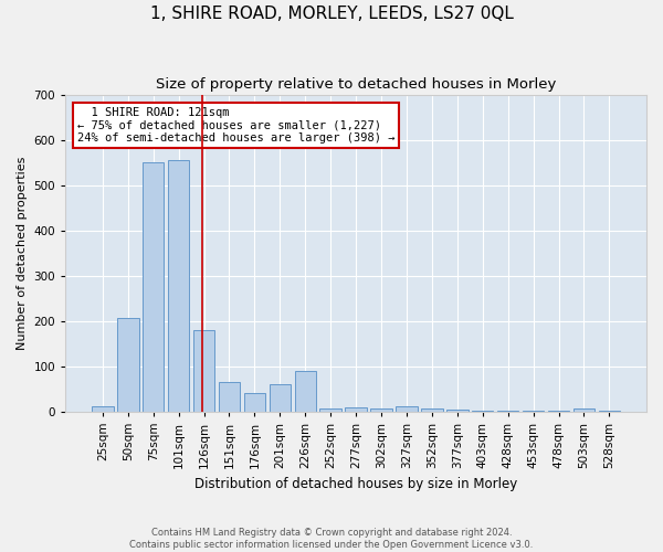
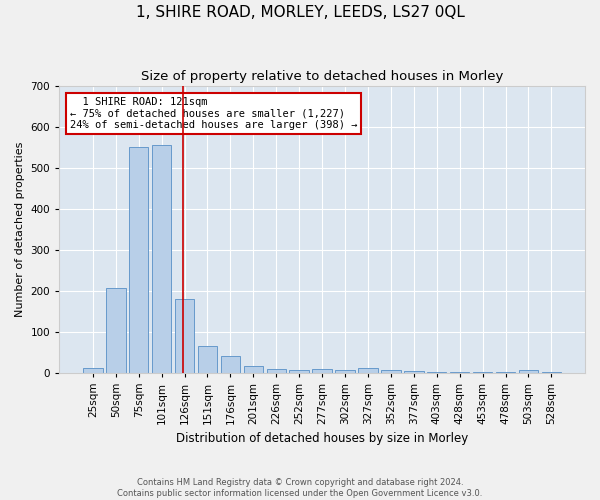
201sqm: 60 -> 15
226sqm: 90 -> 8
